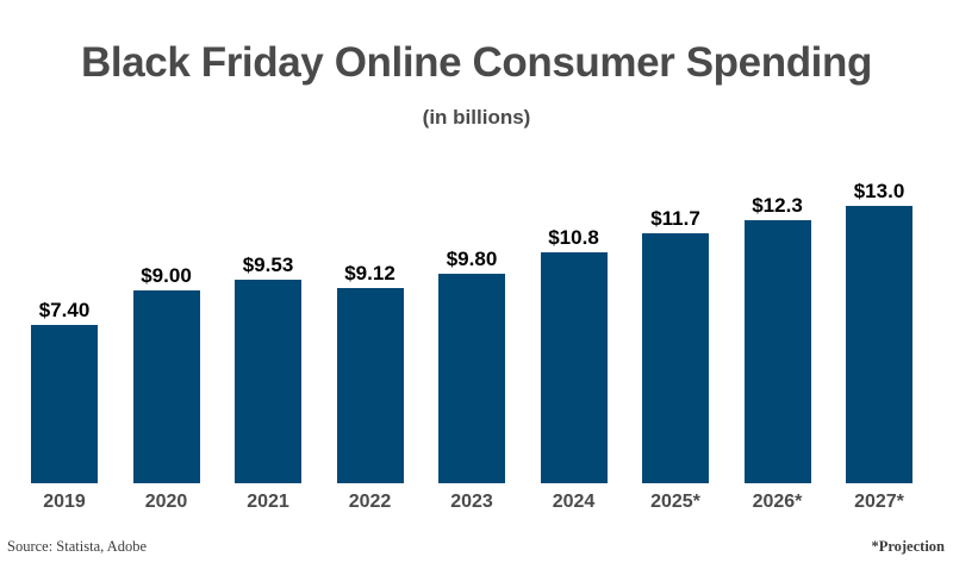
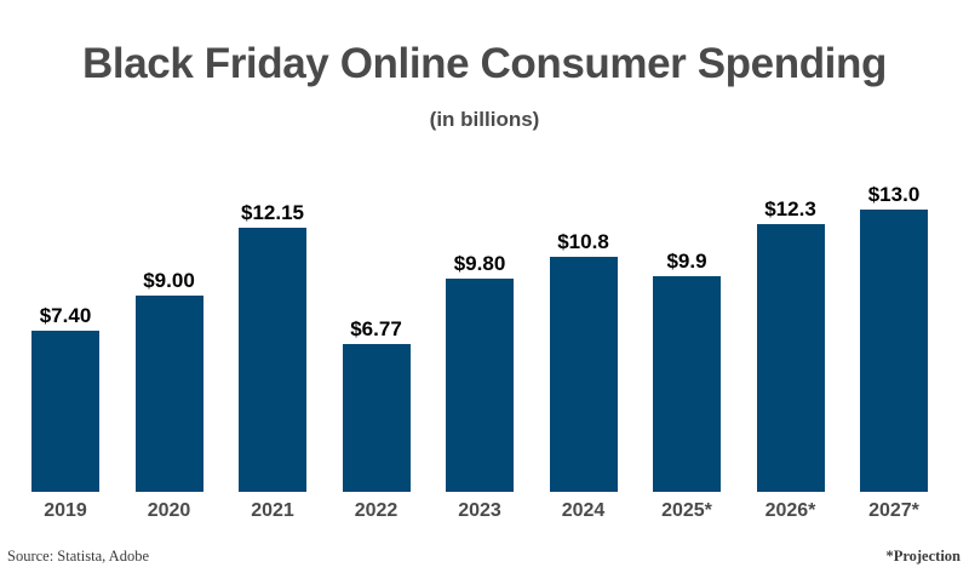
2021: $9.53 -> $12.15
2022: $9.12 -> $6.77
2025*: $11.7 -> $9.9
